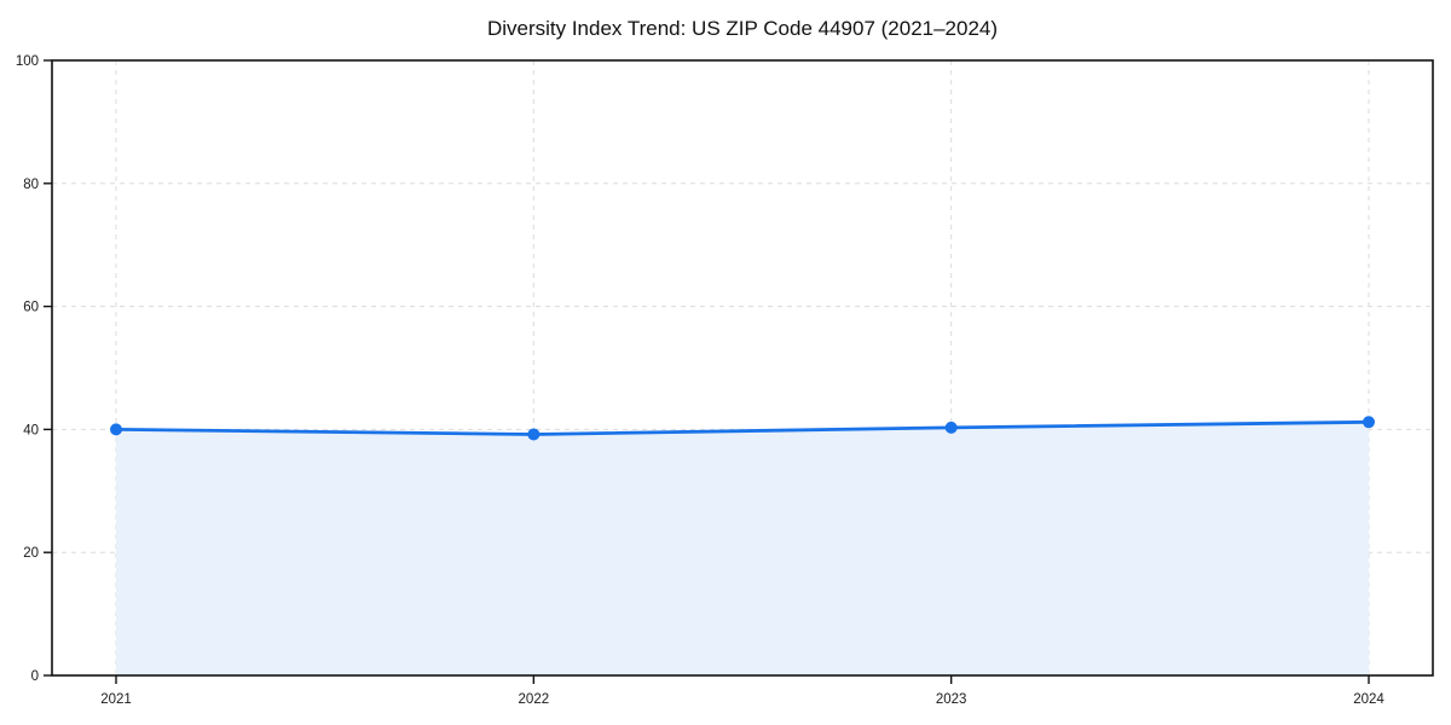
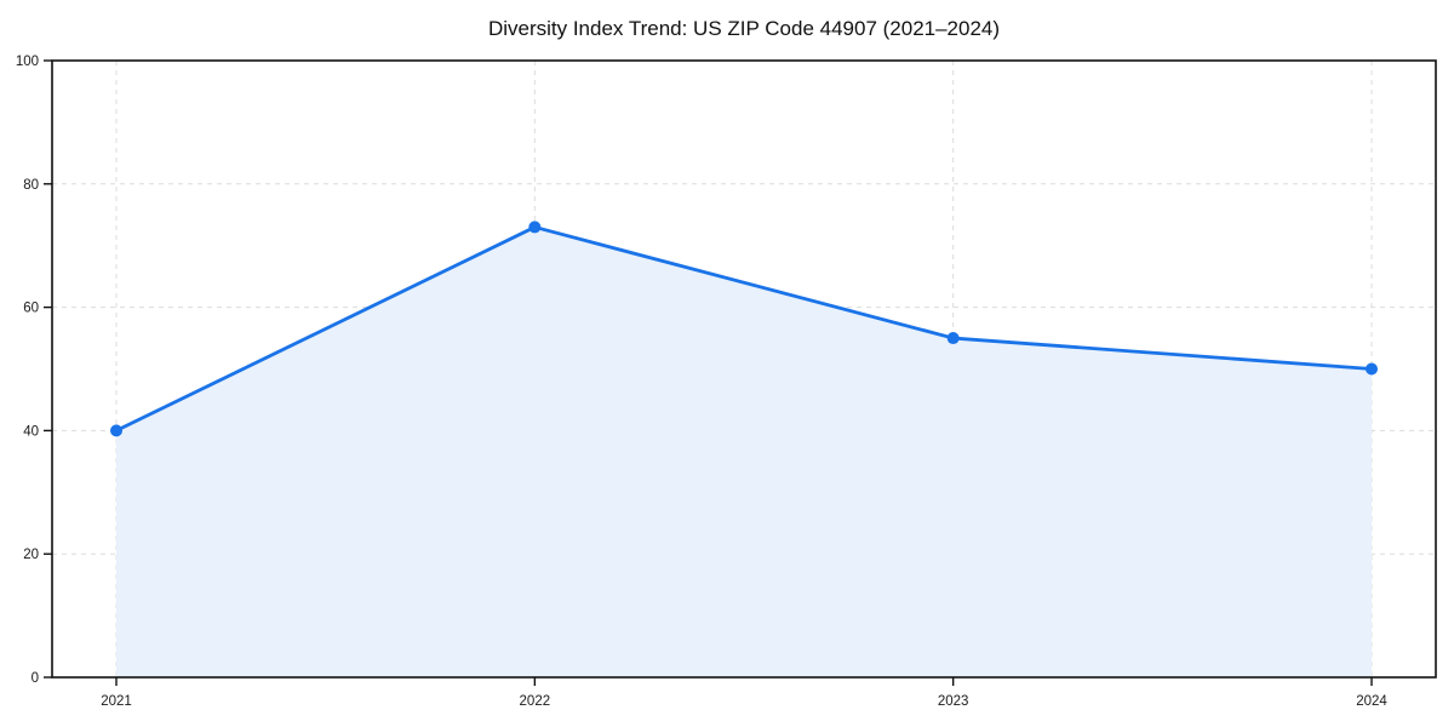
2022: 39 -> 73
2023: 40 -> 55
2024: 41 -> 50
